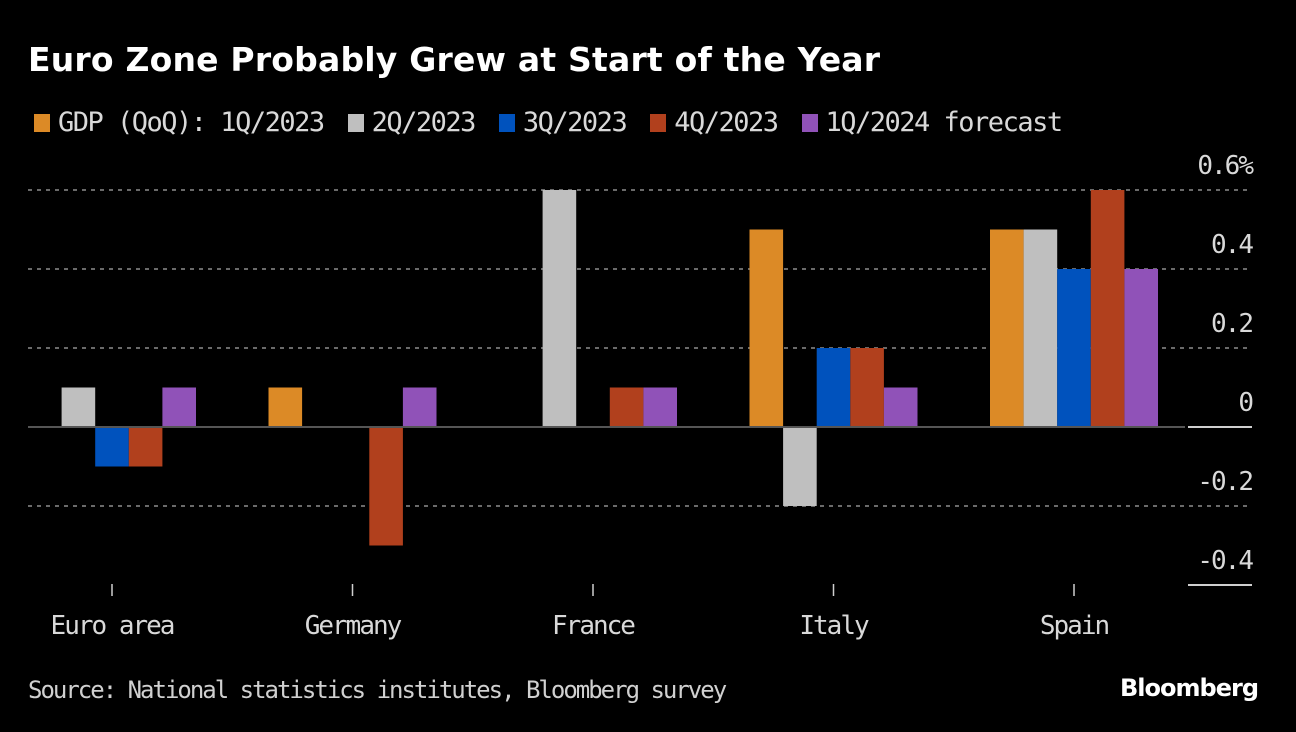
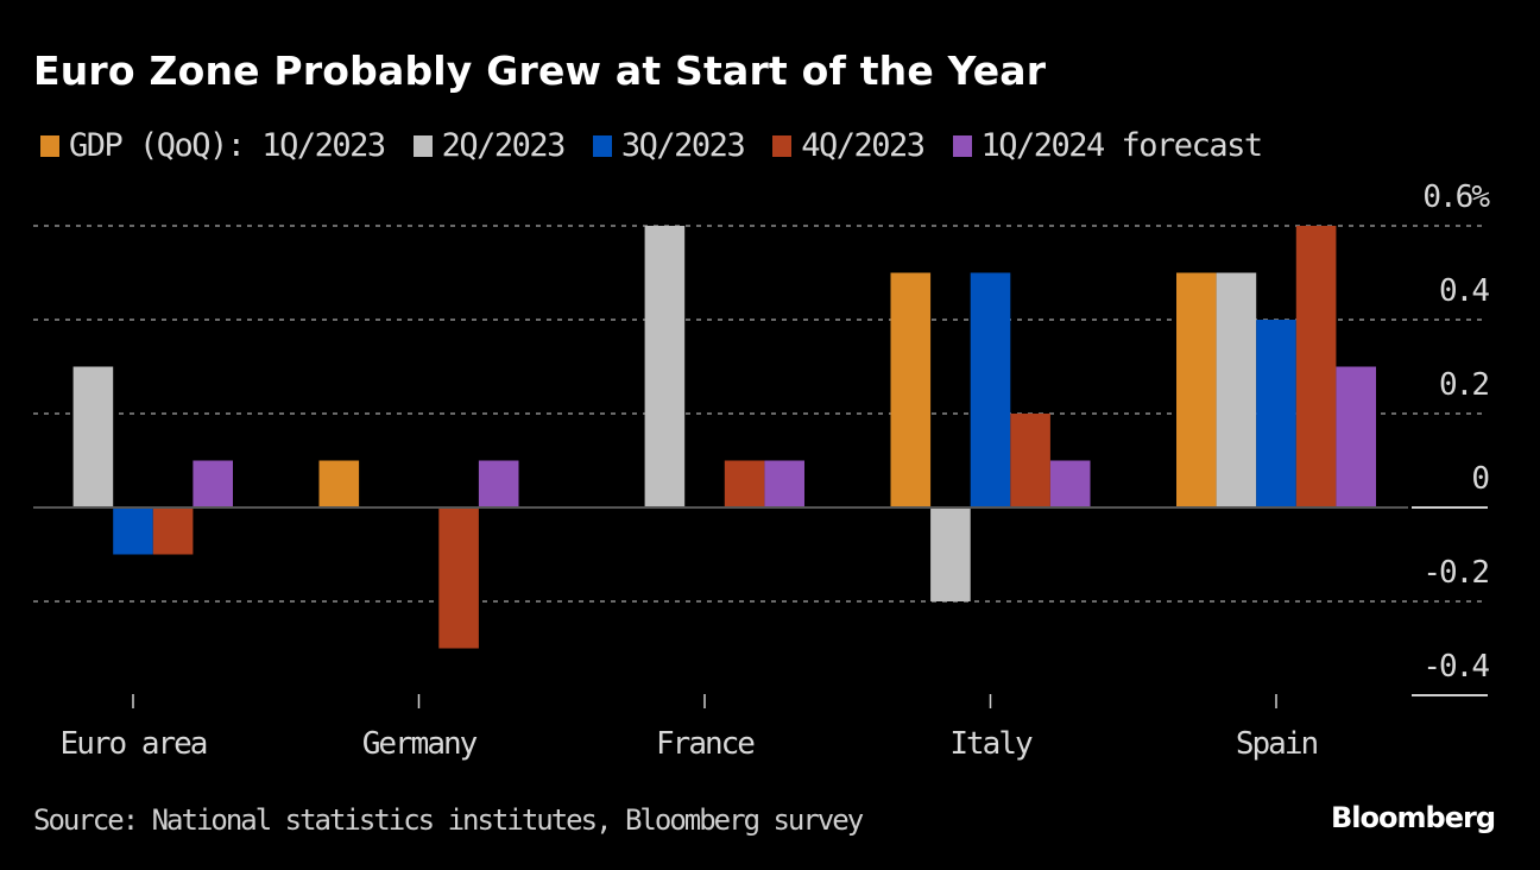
2Q/2023/Euro area: 0.1% -> 0.3%
3Q/2023/Italy: 0.2% -> 0.5%
1Q/2024 forecast/Spain: 0.4% -> 0.3%
